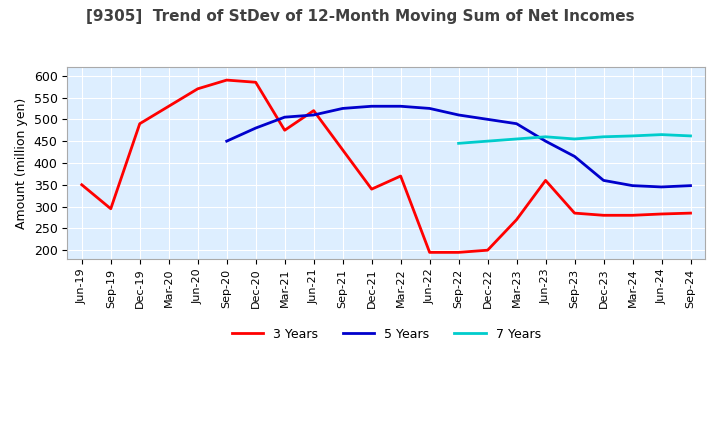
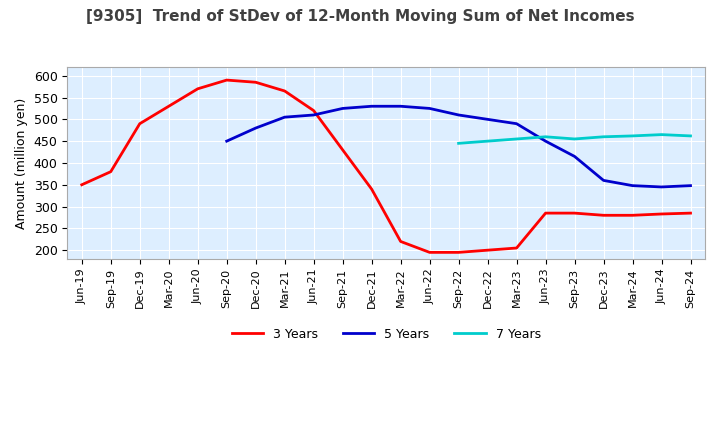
3 Years/Sep-19: 295 -> 380
3 Years/Mar-21: 475 -> 565
3 Years/Mar-22: 370 -> 220
3 Years/Mar-23: 270 -> 205
3 Years/Jun-23: 360 -> 285
